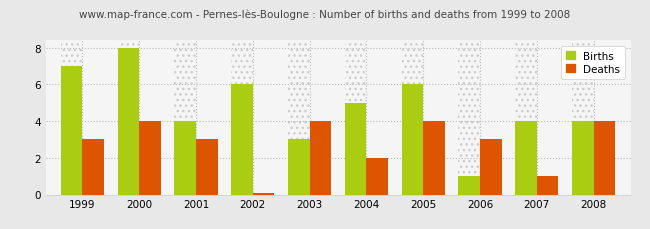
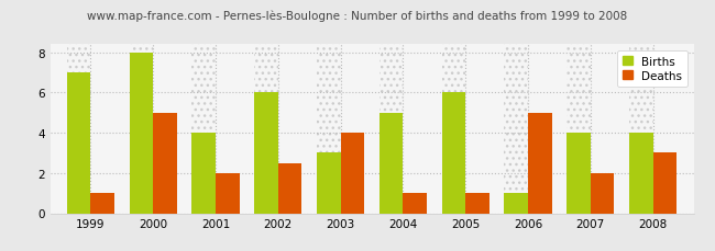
Deaths/1999: 3.0 -> 1.0
Deaths/2000: 4.0 -> 5.0
Deaths/2001: 3.0 -> 2.0
Deaths/2002: 0.1 -> 2.5
Deaths/2004: 2.0 -> 1.0
Deaths/2005: 4.0 -> 1.0
Deaths/2006: 3.0 -> 5.0
Deaths/2007: 1.0 -> 2.0
Deaths/2008: 4.0 -> 3.0
